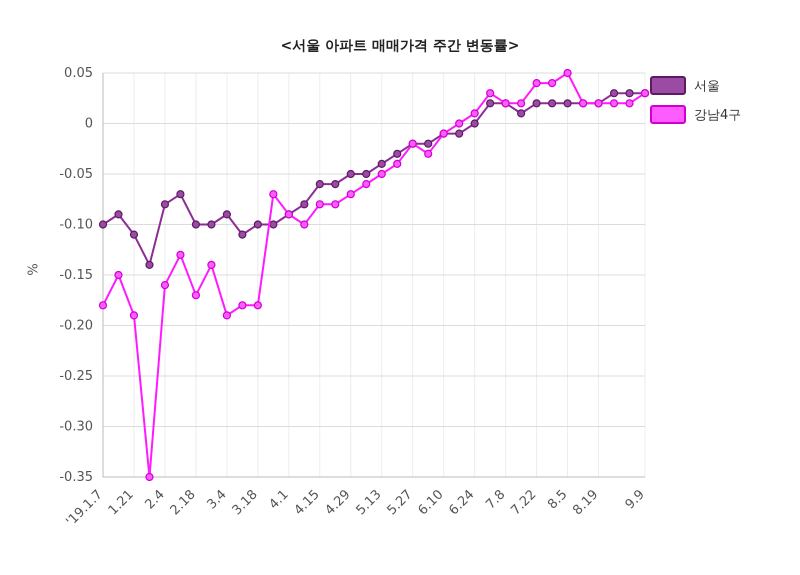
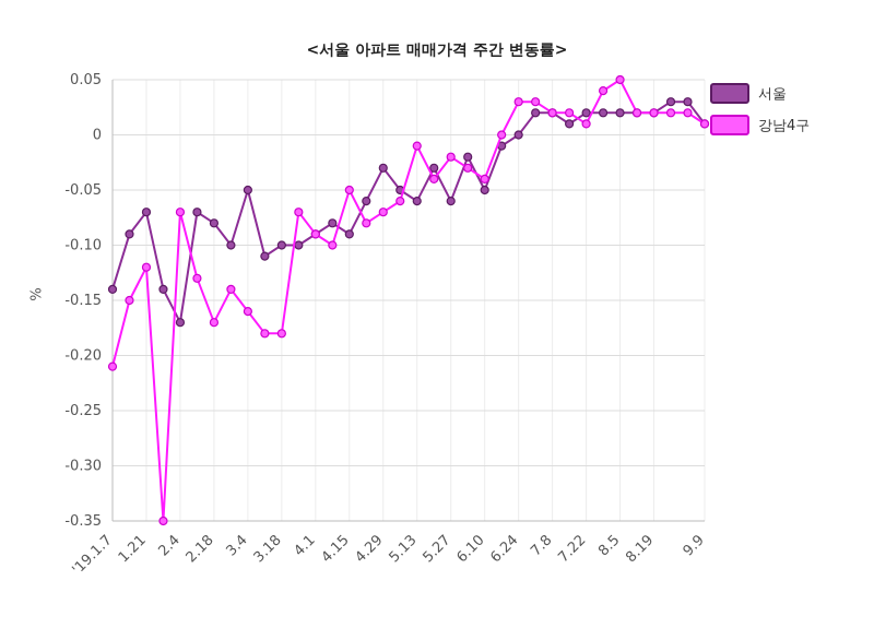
서울/'19.1.7: -0.10 -> -0.14
강남4구/'19.1.7: -0.18 -> -0.21
서울/1.21: -0.11 -> -0.07
강남4구/1.21: -0.19 -> -0.12
서울/2.4: -0.08 -> -0.17
강남4구/2.4: -0.16 -> -0.07
서울/2.18: -0.10 -> -0.08
서울/3.4: -0.09 -> -0.05
강남4구/3.4: -0.19 -> -0.16
서울/4.15: -0.06 -> -0.09
강남4구/4.15: -0.08 -> -0.05
서울/4.29: -0.05 -> -0.03
서울/5.13: -0.04 -> -0.06
강남4구/5.13: -0.05 -> -0.01
서울/5.27: -0.02 -> -0.06
서울/6.10: -0.01 -> -0.05
강남4구/6.10: -0.01 -> -0.04
강남4구/6.24: 0.01 -> 0.03
강남4구/7.22: 0.04 -> 0.01
서울/9.9: 0.03 -> 0.01
강남4구/9.9: 0.03 -> 0.01
